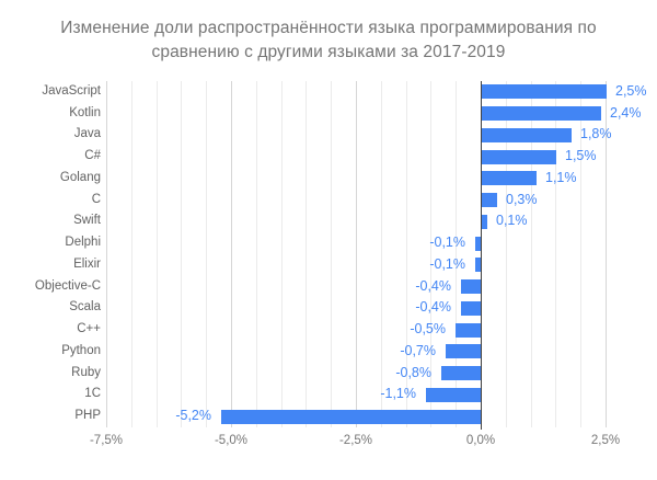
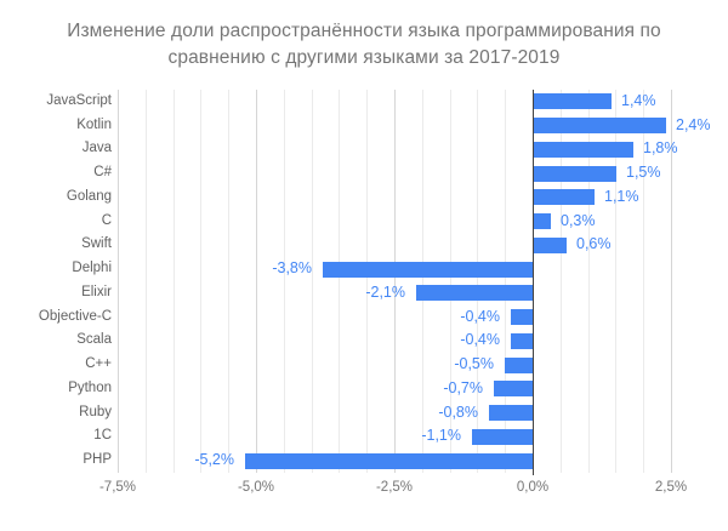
JavaScript: 2,5% -> 1,4%
Swift: 0,1% -> 0,6%
Delphi: -0,1% -> -3,8%
Elixir: -0,1% -> -2,1%
